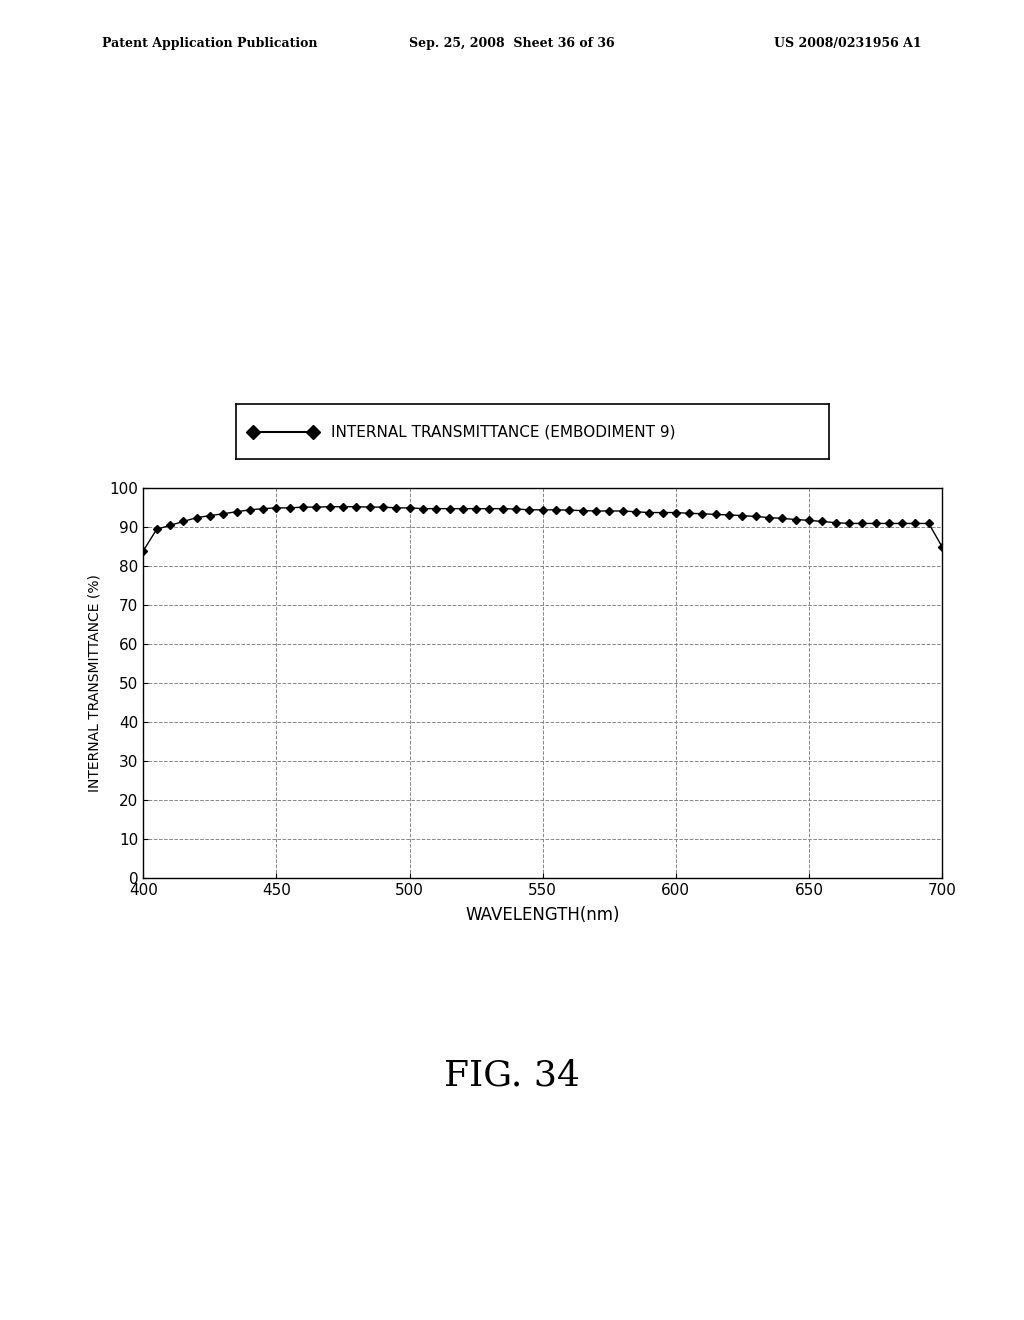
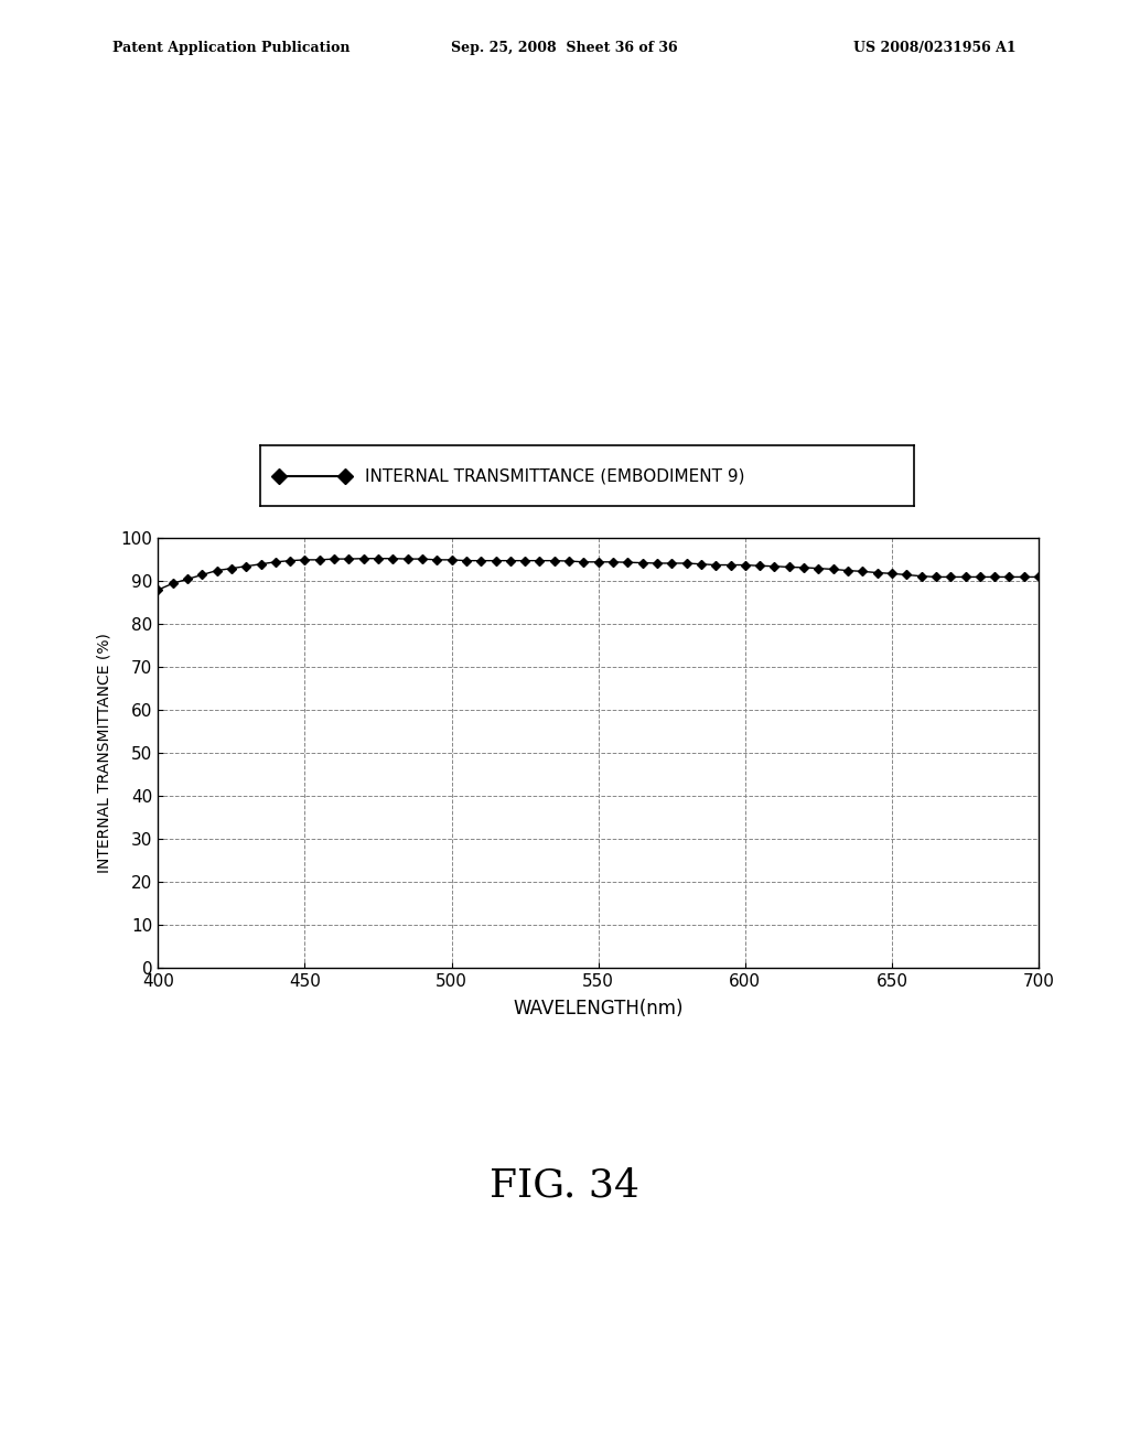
400: 84.0 -> 88.0
700: 85.0 -> 91.0
